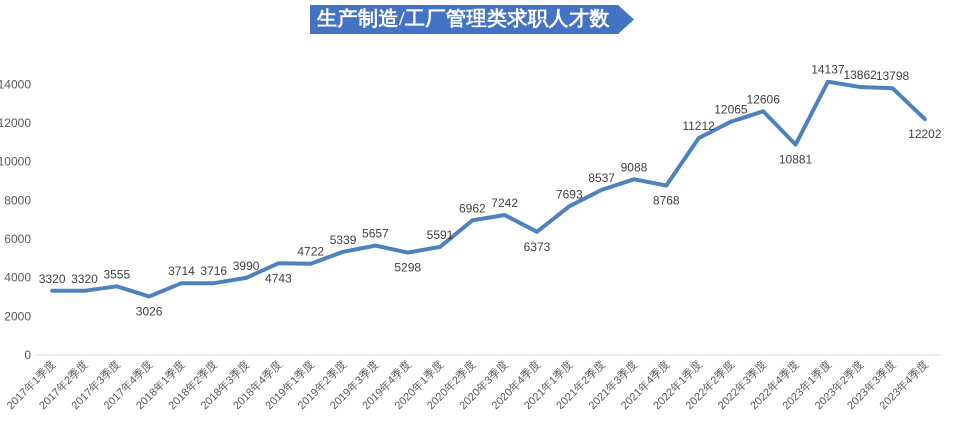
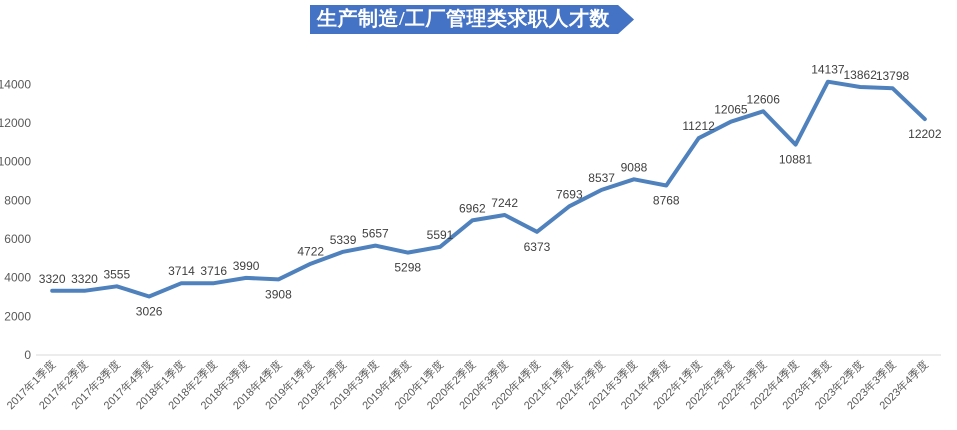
2018年4季度: 4743 -> 3908
